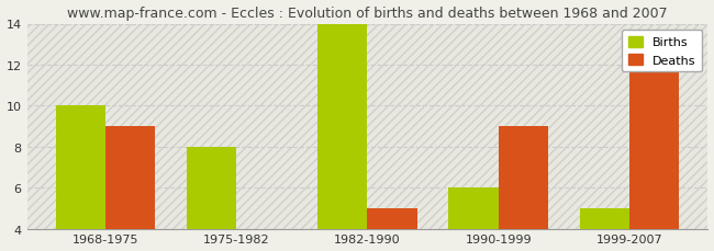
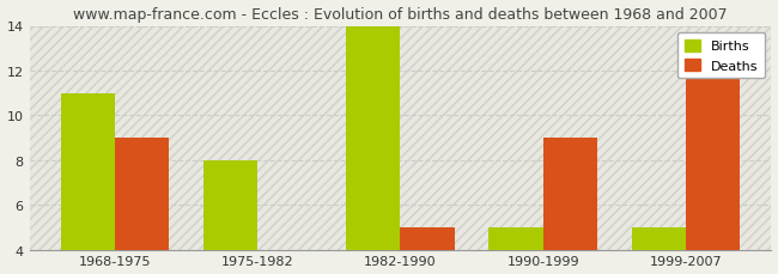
Births/1968-1975: 10 -> 11
Births/1990-1999: 6 -> 5
